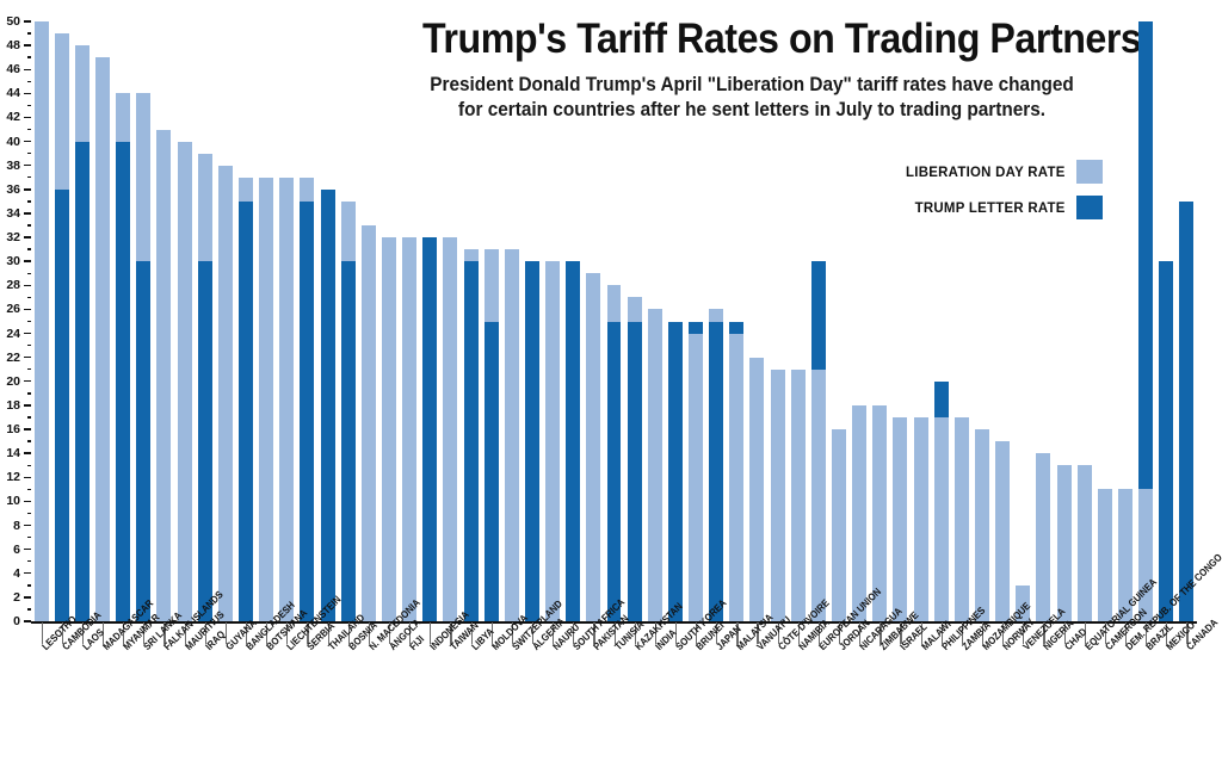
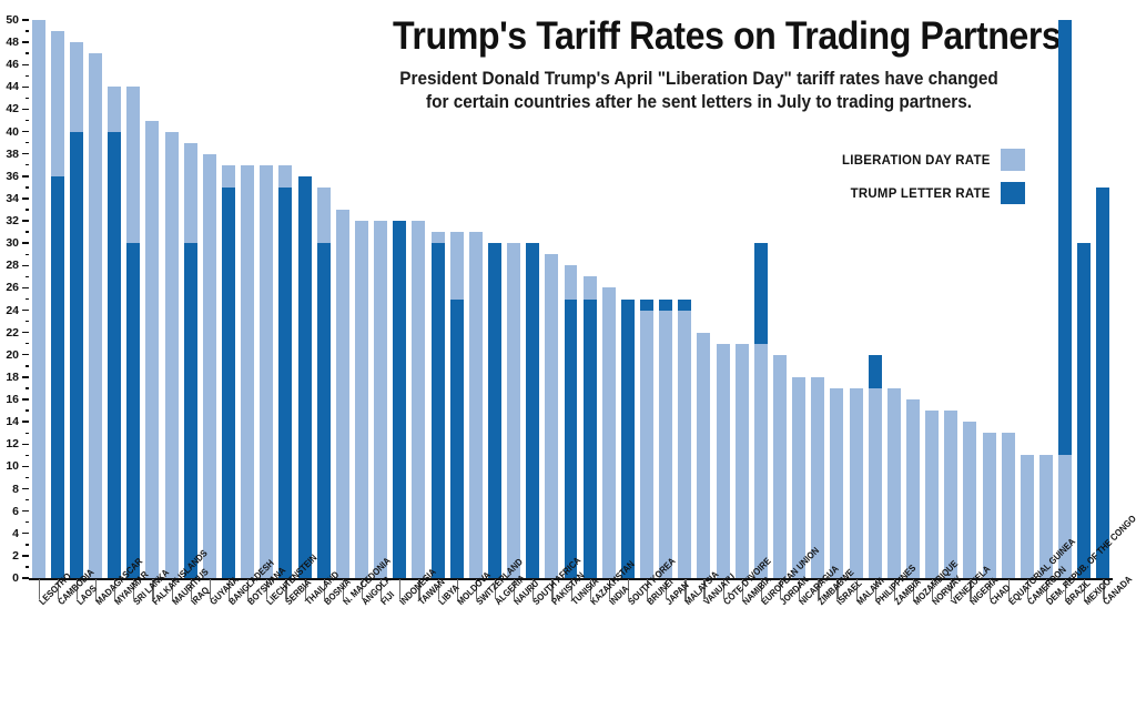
LIBERATION DAY RATE/JAPAN: 26 -> 24
LIBERATION DAY RATE/JORDAN: 16 -> 20
LIBERATION DAY RATE/VENEZUELA: 3 -> 15
